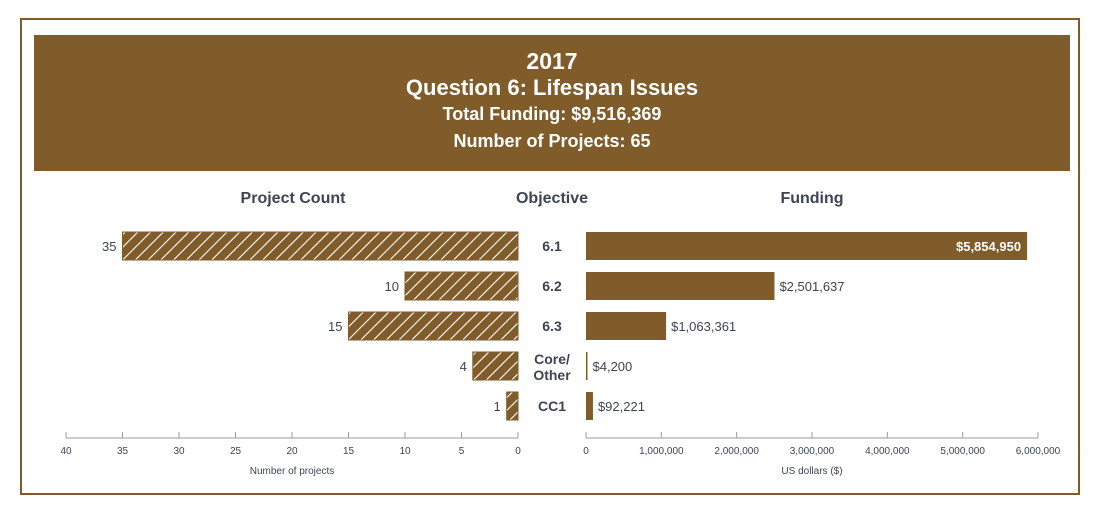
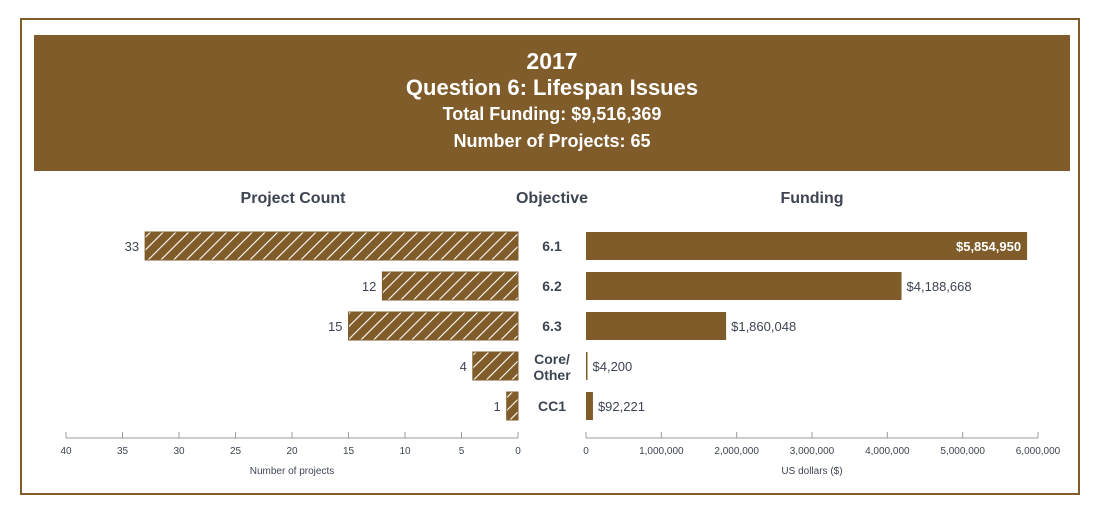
Project Count/6.1: 35 -> 33
Project Count/6.2: 10 -> 12
Funding/6.2: $2,501,637 -> $4,188,668
Funding/6.3: $1,063,361 -> $1,860,048
